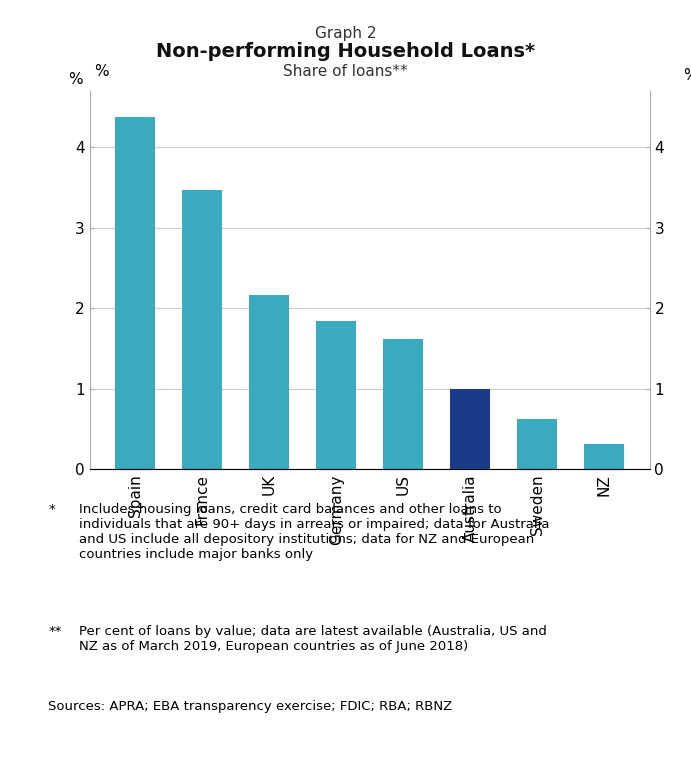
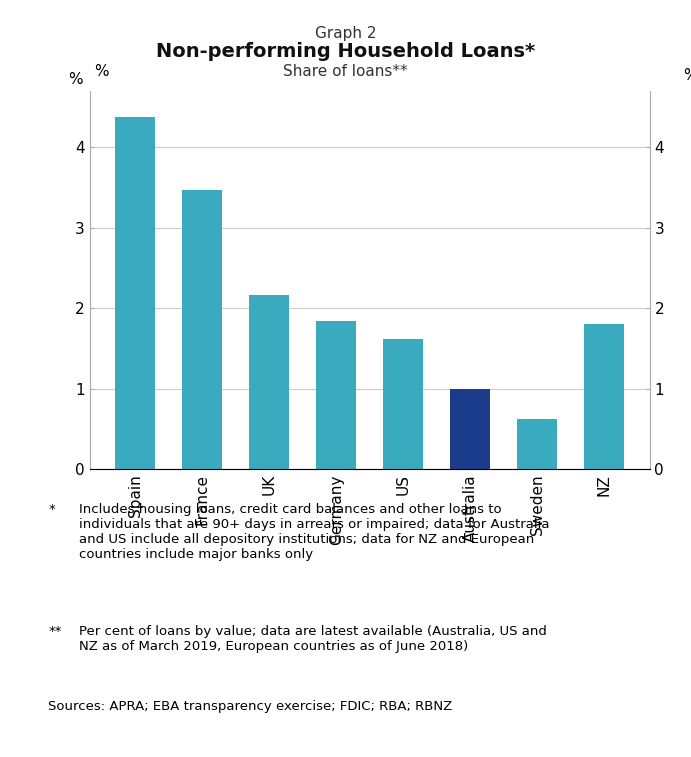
NZ: 0.32 -> 1.80
